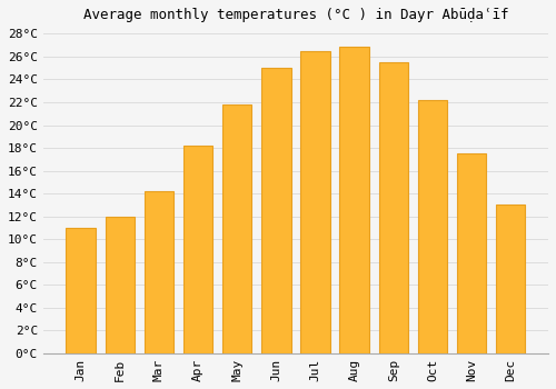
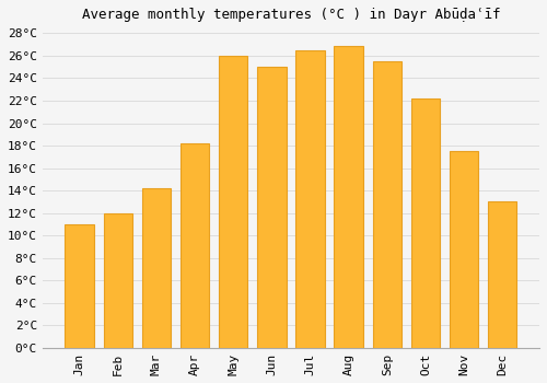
May: 21.8°C -> 26.0°C
